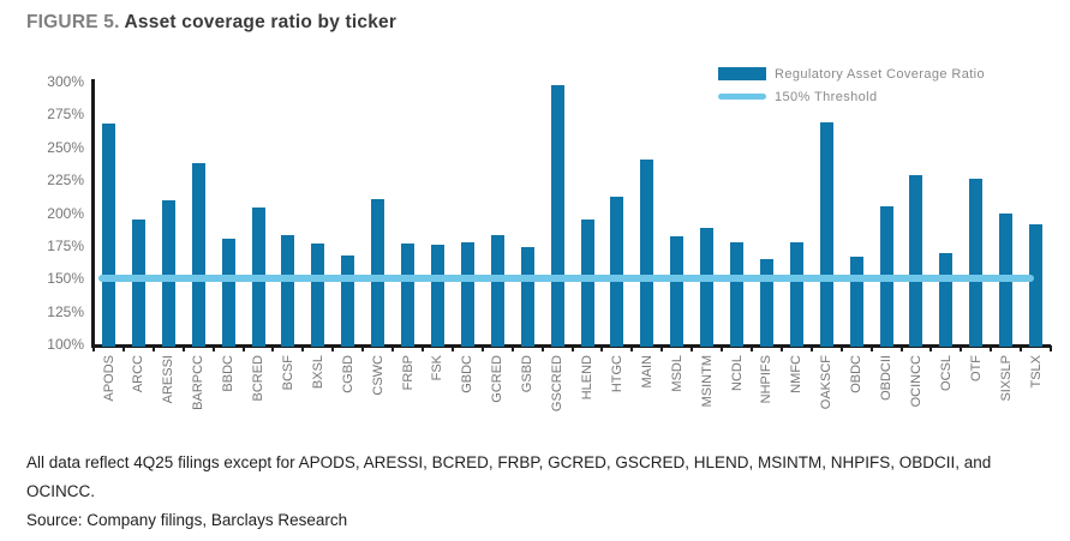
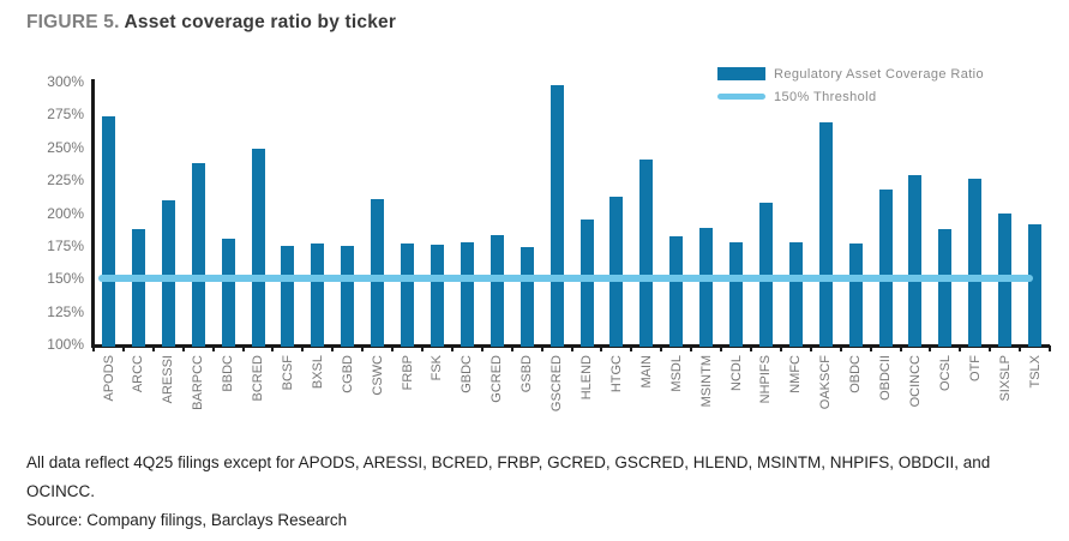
APODS: 268% -> 274%
ARCC: 195% -> 188%
BCRED: 204% -> 249%
BCSF: 183% -> 175%
CGBD: 168% -> 175%
NHPIFS: 165% -> 208%
OBDC: 167% -> 177%
OBDCII: 205% -> 218%
OCSL: 169% -> 188%
